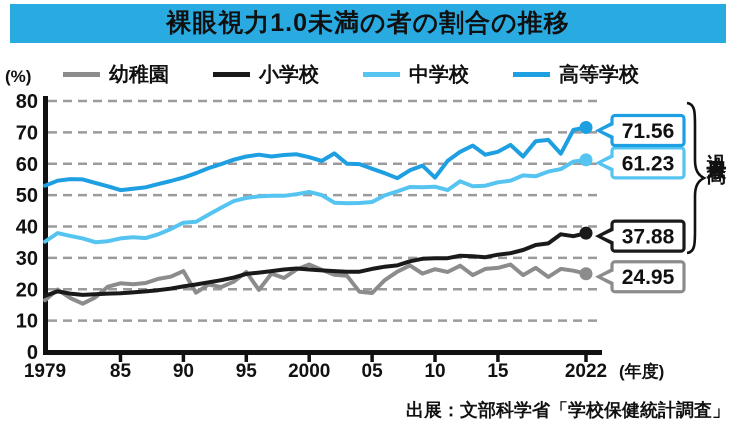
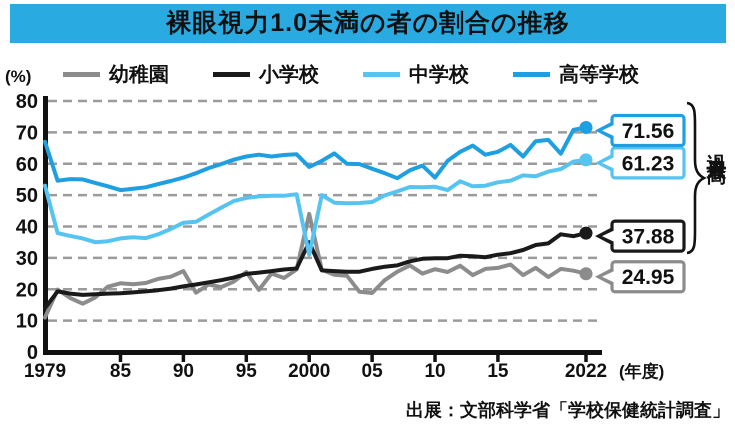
幼稚園/1979: 16 -> 11
小学校/1979: 18 -> 14
中学校/1979: 35 -> 53
高等学校/1979: 53 -> 67
幼稚園/2000: 28 -> 44
小学校/2000: 26 -> 35
中学校/2000: 51 -> 31
高等学校/2000: 62 -> 59
